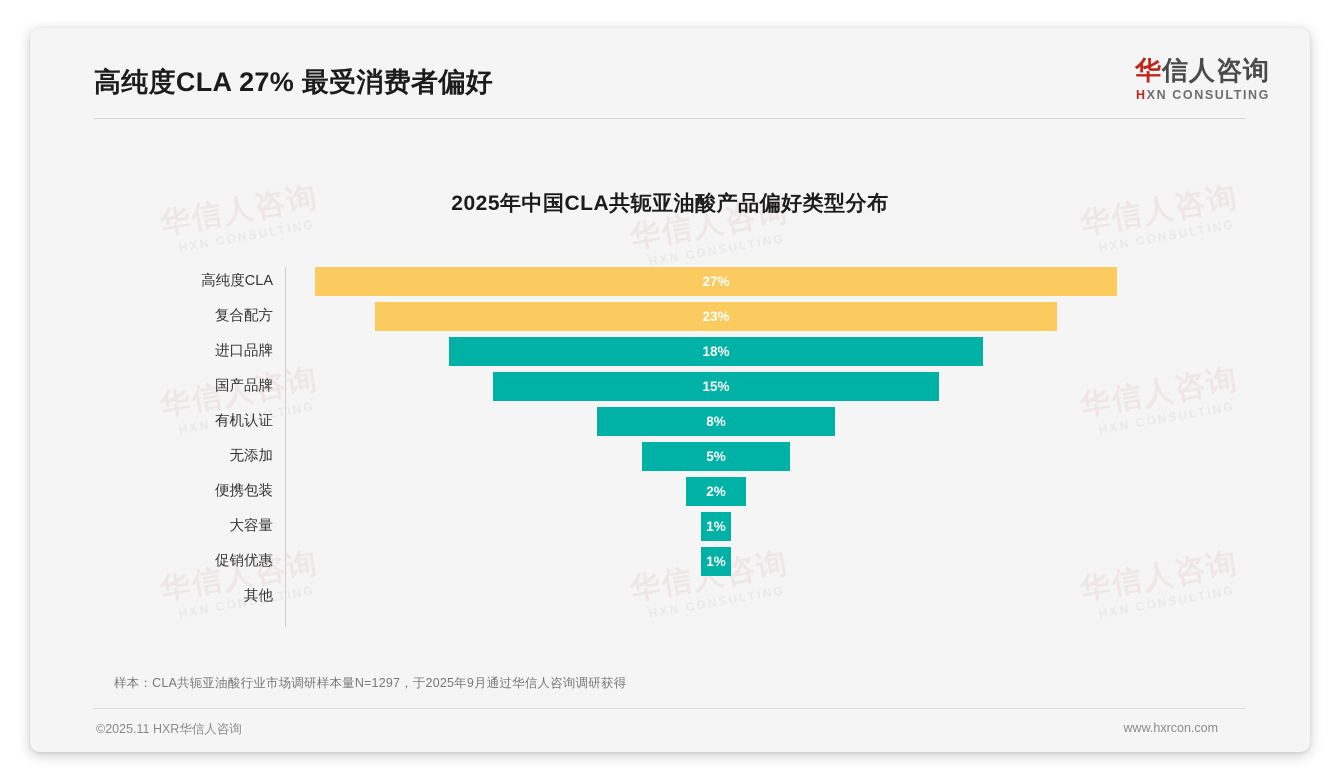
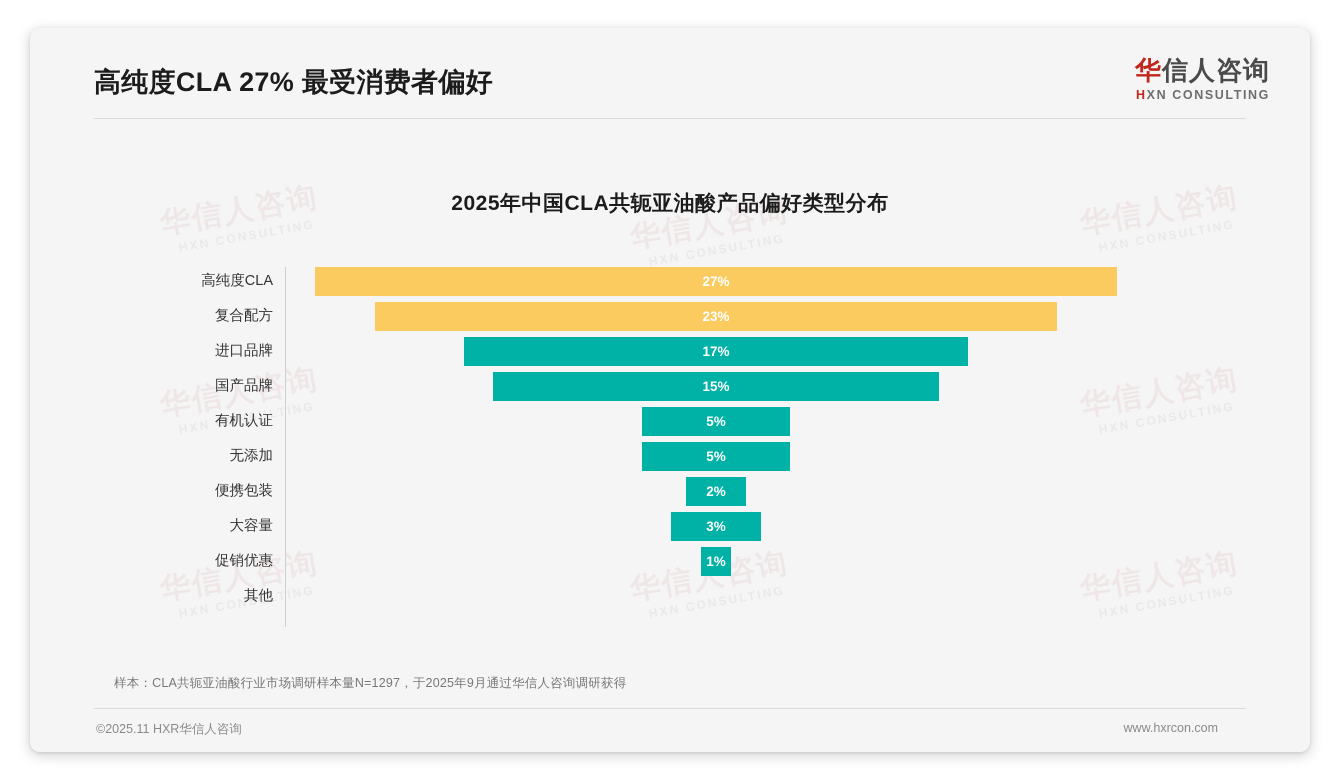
进口品牌: 18% -> 17%
有机认证: 8% -> 5%
大容量: 1% -> 3%
